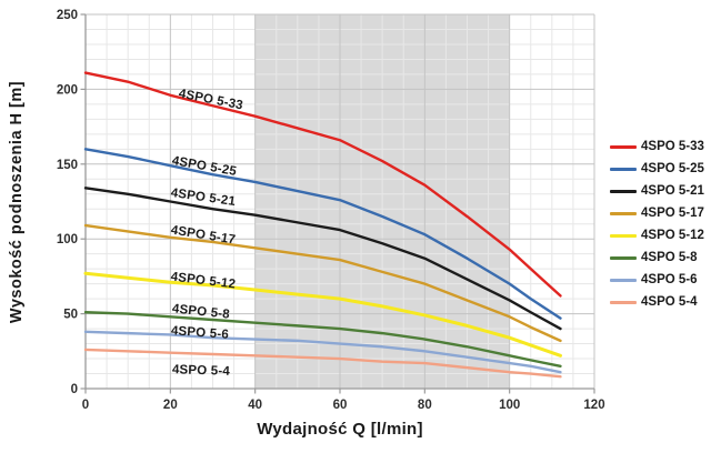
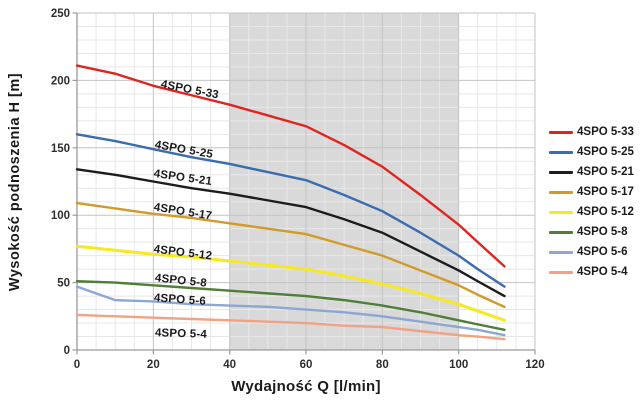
4SPO 5-6/0: 38 -> 47
